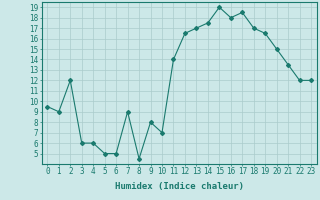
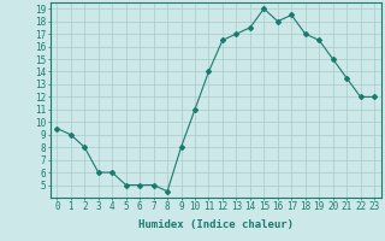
2: 12.0 -> 8.0
7: 9.0 -> 5.0
10: 7.0 -> 11.0
